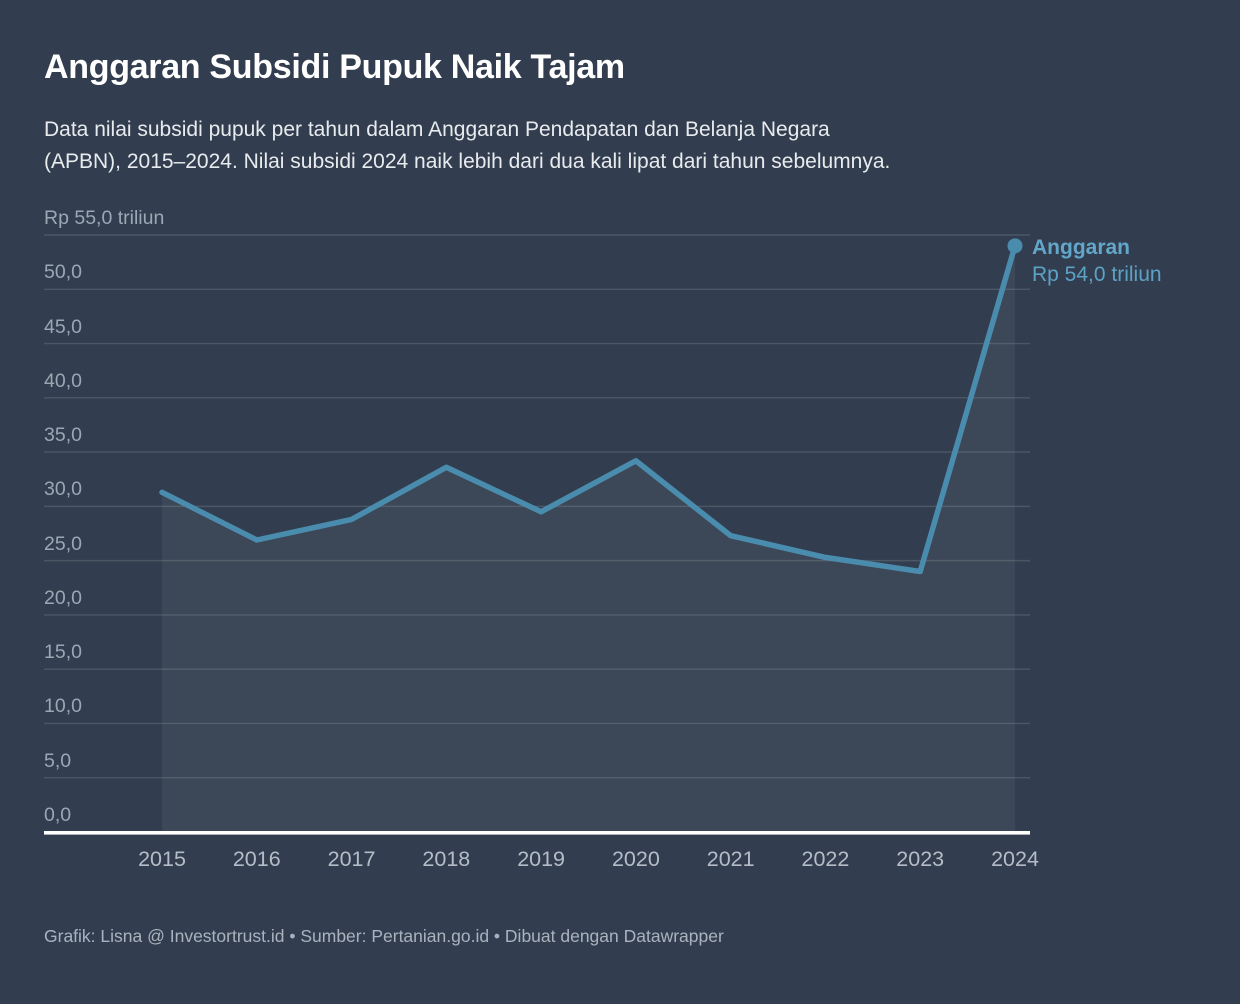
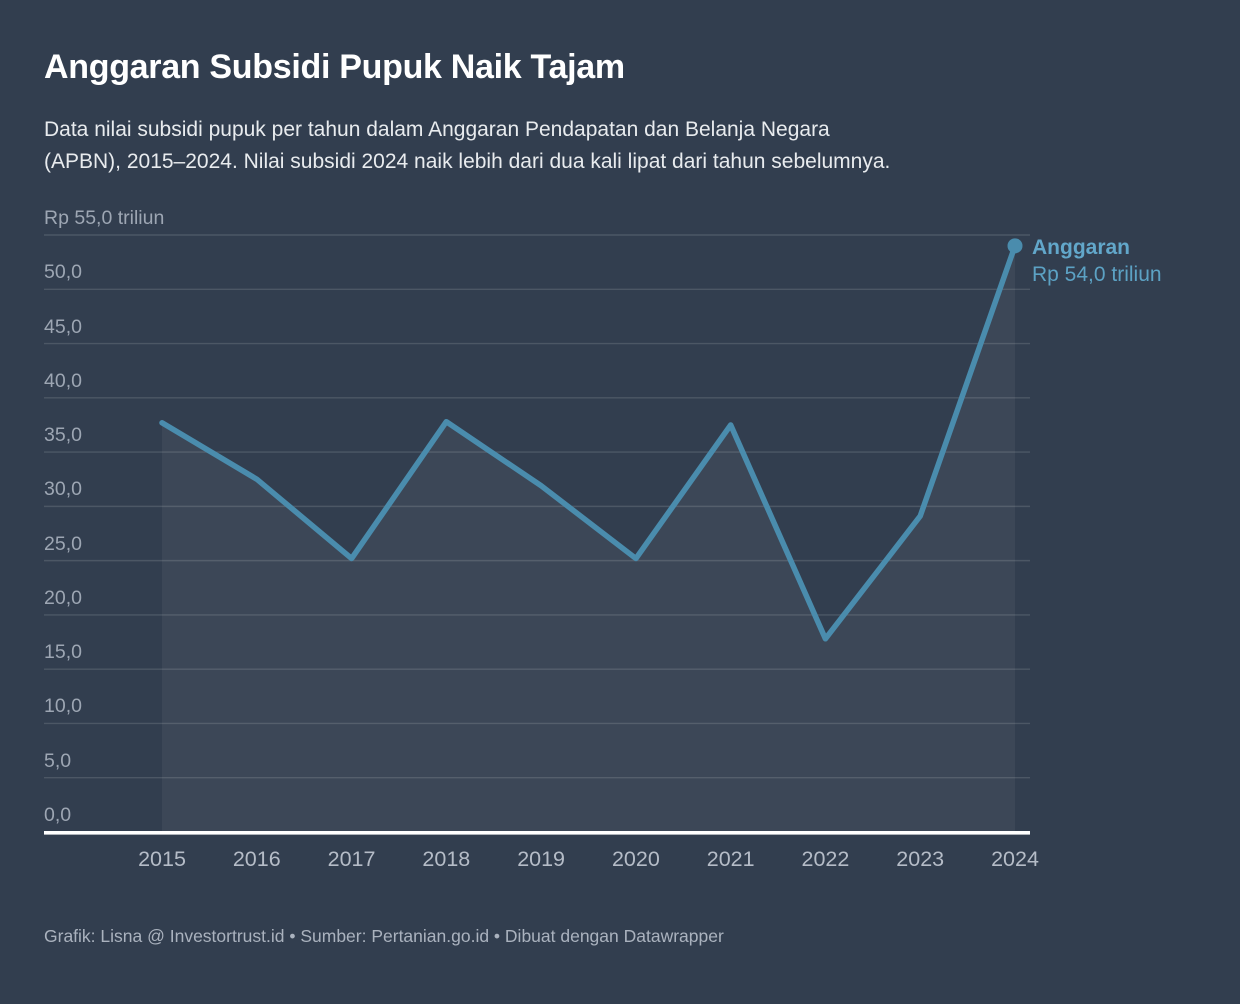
2015: 31,3 -> 37,7
2016: 26,9 -> 32,5
2017: 28,8 -> 25,2
2018: 33,6 -> 37,8
2019: 29,5 -> 31,9
2020: 34,2 -> 25,2
2021: 27,3 -> 37,5
2022: 25,3 -> 17,8
2023: 24,0 -> 29,1
